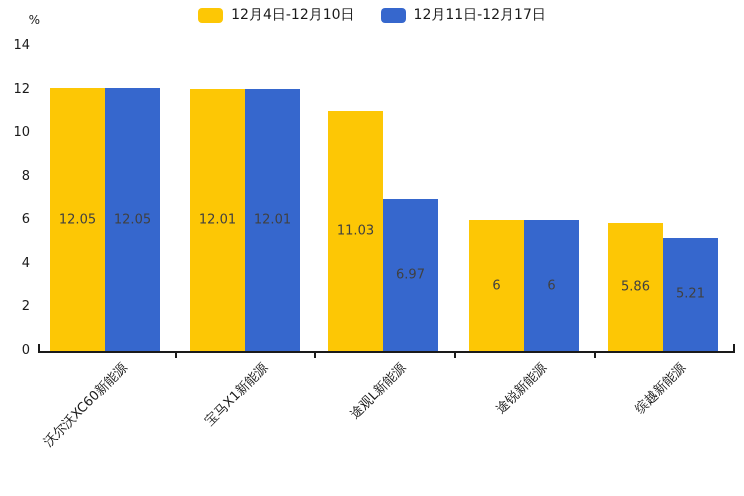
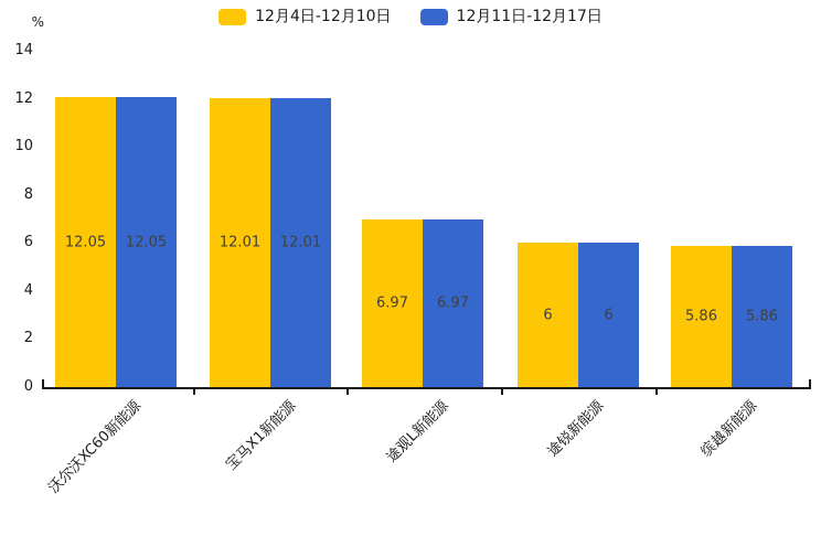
12月4日-12月10日/途观L新能源: 11.03 -> 6.97
12月11日-12月17日/缤越新能源: 5.21 -> 5.86
